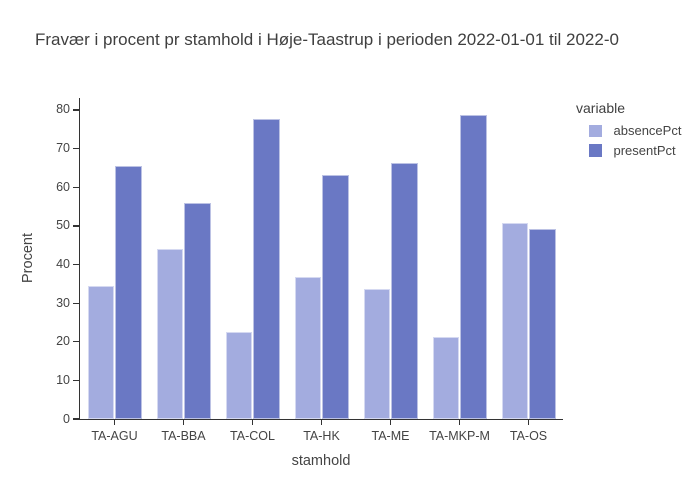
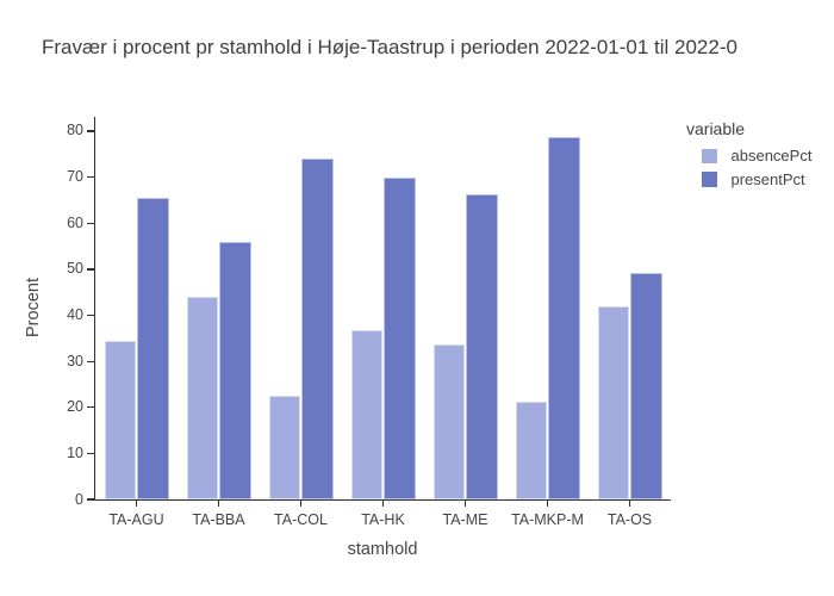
presentPct/TA-COL: 78 -> 74
presentPct/TA-HK: 63 -> 70
absencePct/TA-OS: 51 -> 42
